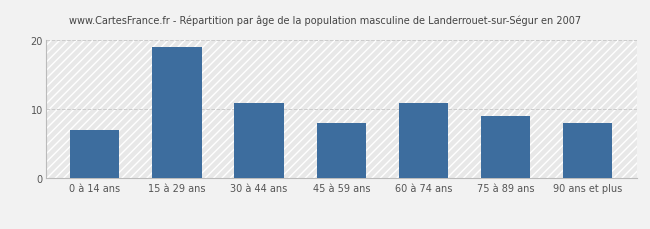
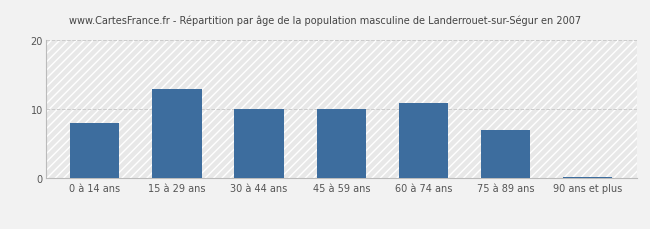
0 à 14 ans: 7.0 -> 8.0
15 à 29 ans: 19.0 -> 13.0
30 à 44 ans: 11.0 -> 10.0
45 à 59 ans: 8.0 -> 10.0
75 à 89 ans: 9.0 -> 7.0
90 ans et plus: 8.0 -> 0.2
